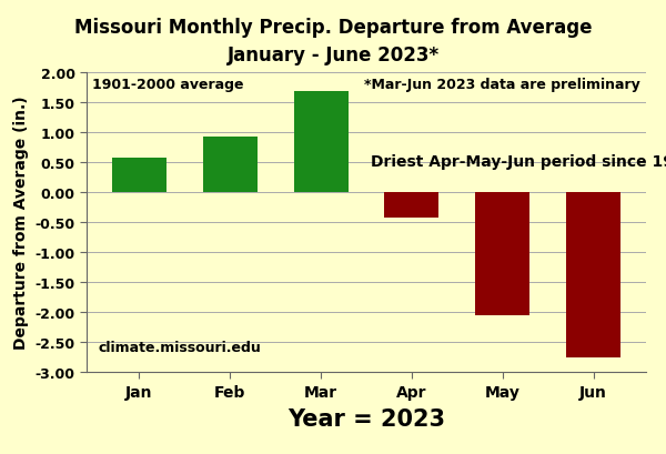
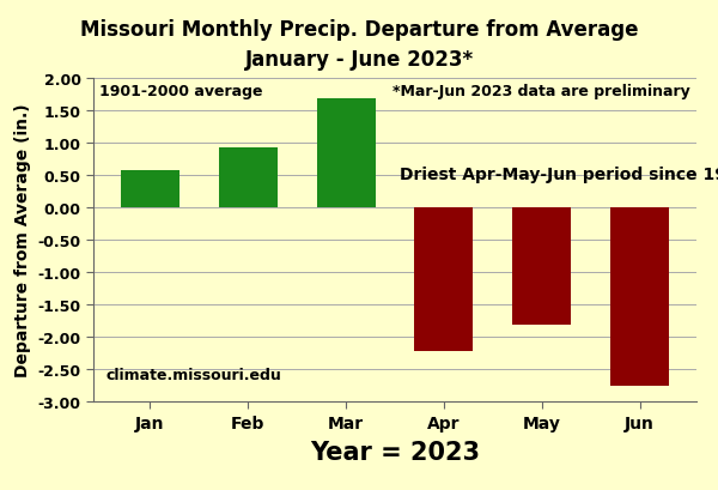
Apr: -0.42 -> -2.22
May: -2.06 -> -1.82
